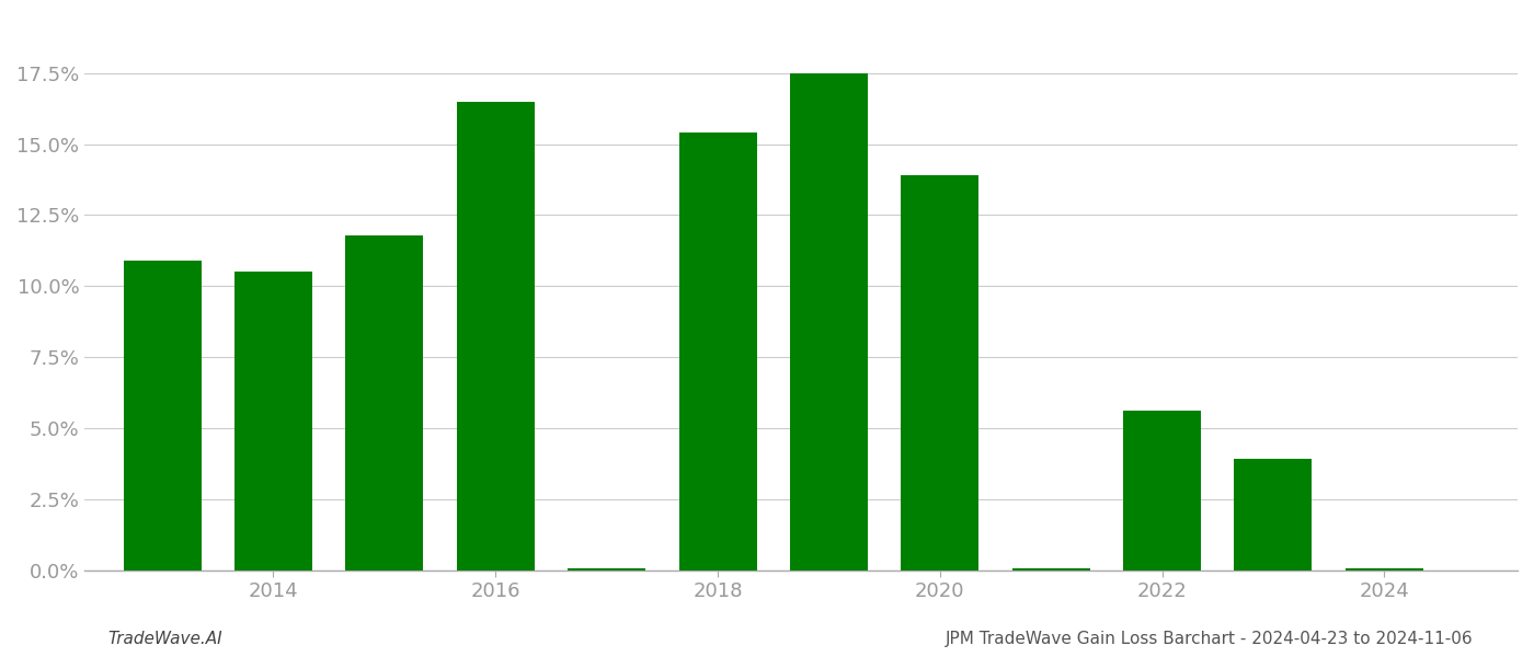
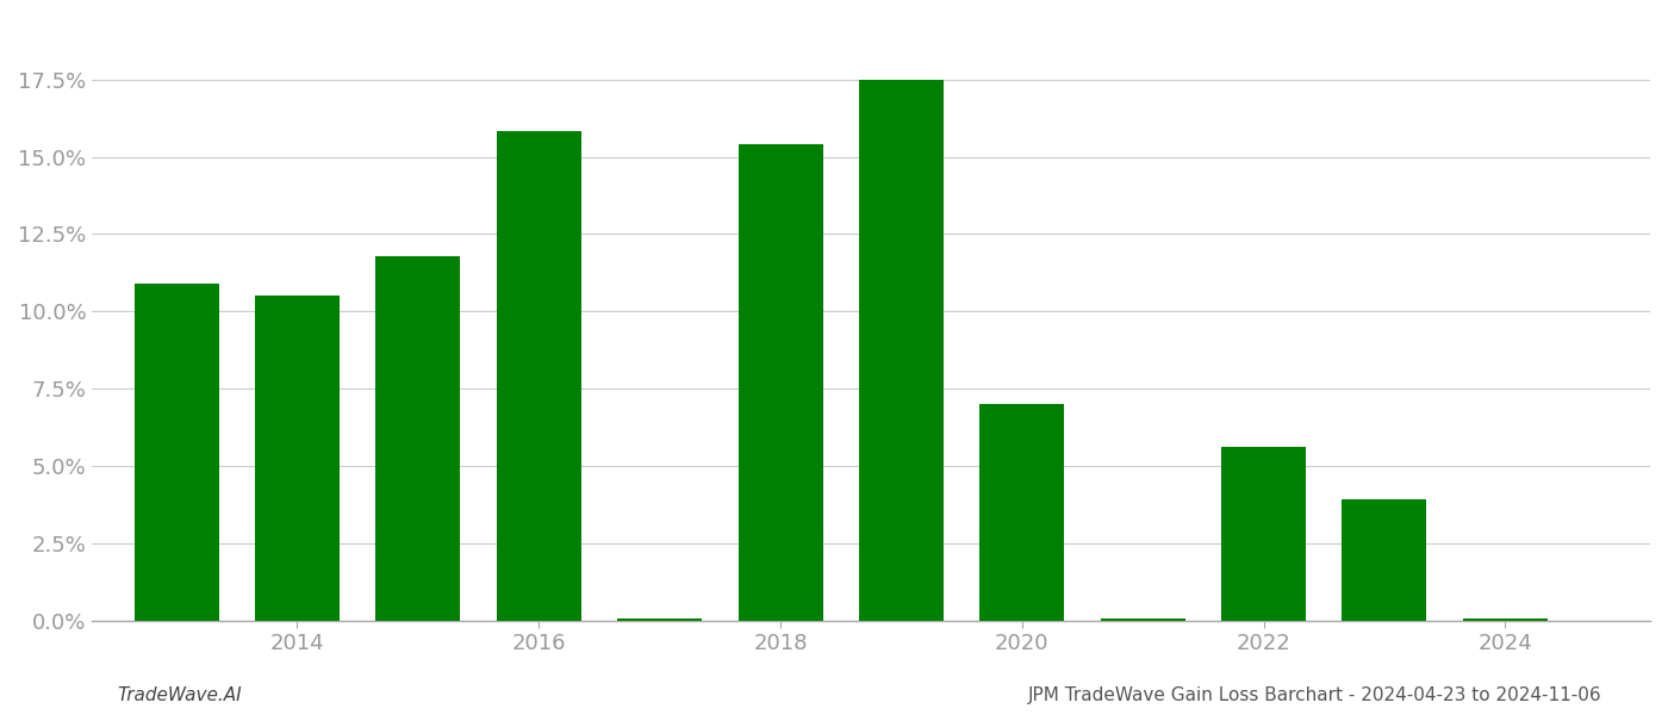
2016: 16.50% -> 15.85%
2020: 13.90% -> 7.00%
